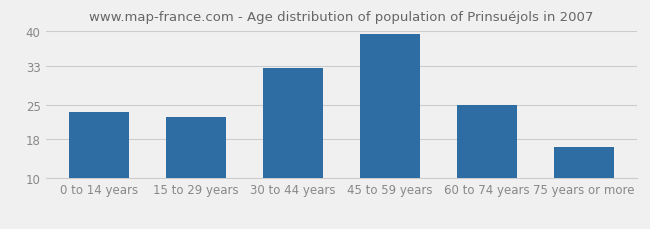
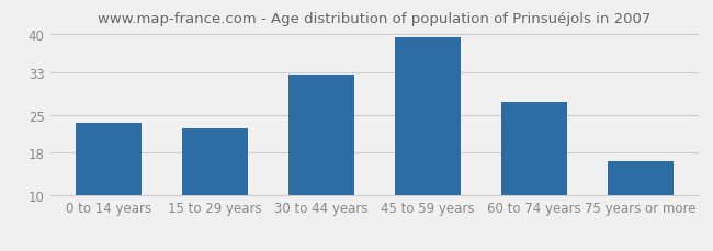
60 to 74 years: 25.0 -> 27.5
